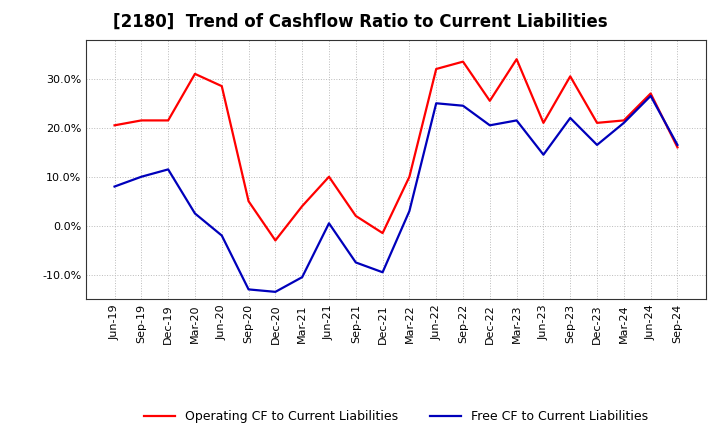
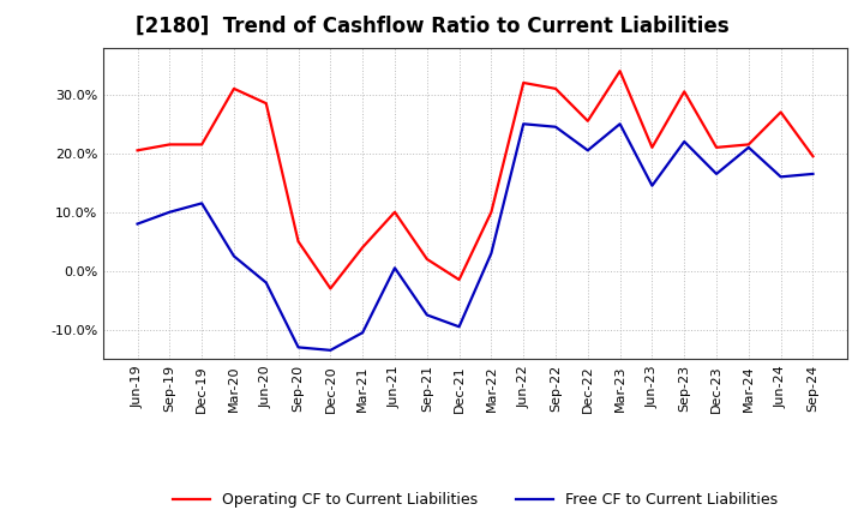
Operating CF to Current Liabilities/Sep-22: 33.5% -> 31.0%
Free CF to Current Liabilities/Mar-23: 21.5% -> 25.0%
Free CF to Current Liabilities/Jun-24: 26.5% -> 16.0%
Operating CF to Current Liabilities/Sep-24: 16.0% -> 19.5%
